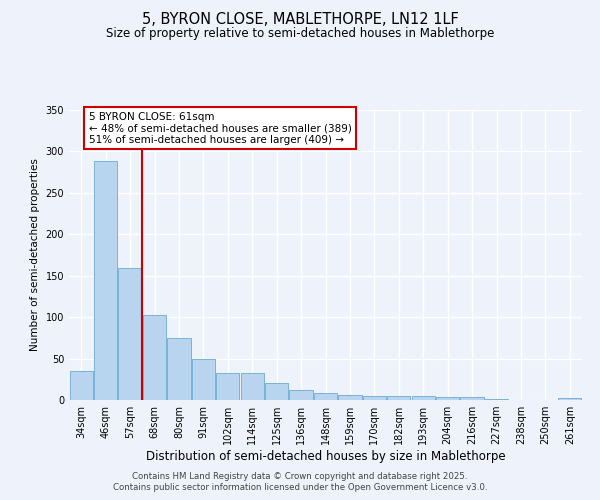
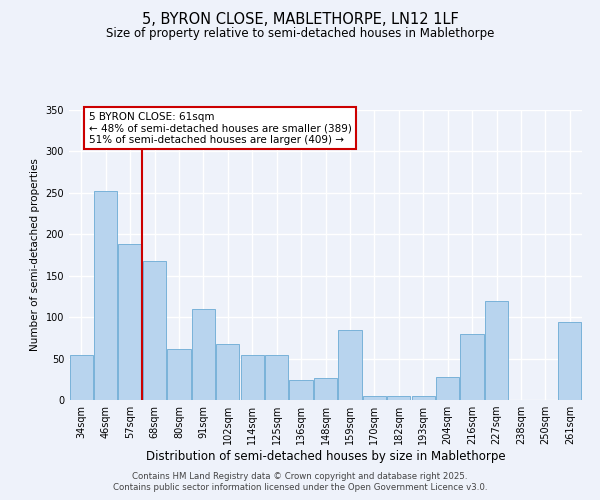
34sqm: 35 -> 54
46sqm: 289 -> 252
57sqm: 159 -> 188
68sqm: 103 -> 168
80sqm: 75 -> 62
91sqm: 50 -> 110
102sqm: 33 -> 68
114sqm: 33 -> 54
125sqm: 21 -> 54
136sqm: 12 -> 24
148sqm: 9 -> 26
159sqm: 6 -> 84
204sqm: 4 -> 28
216sqm: 4 -> 80
227sqm: 1 -> 120
261sqm: 2 -> 94
